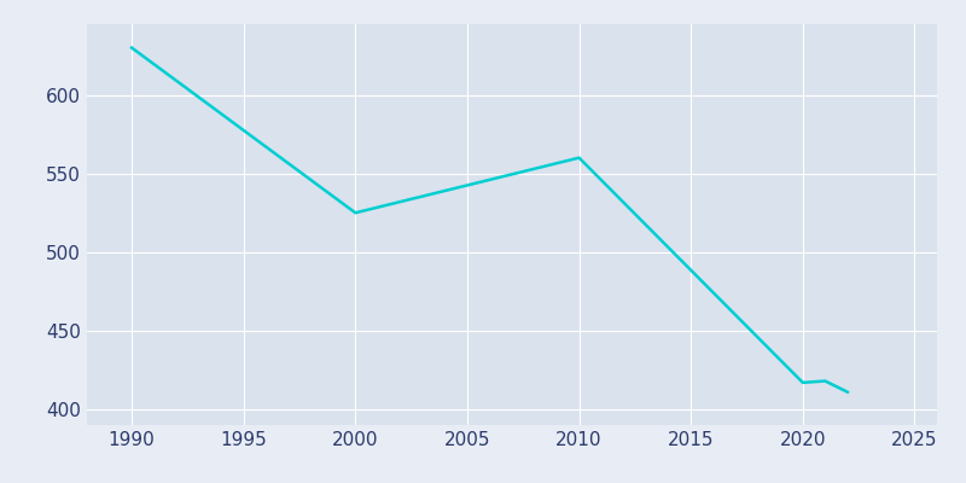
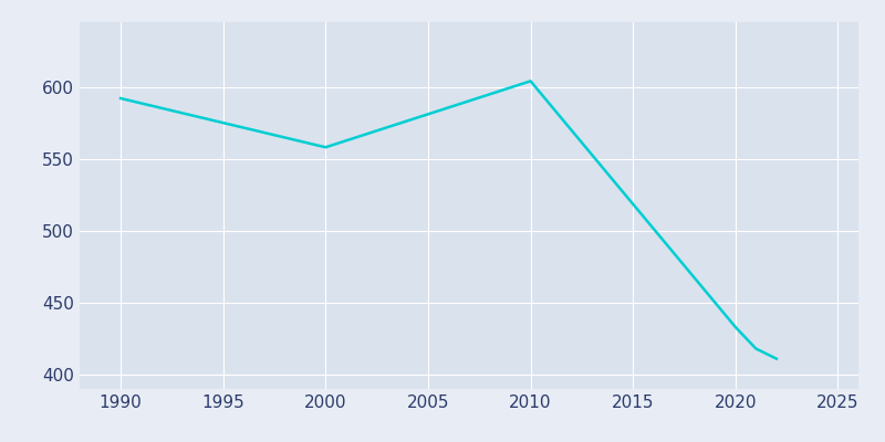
1990: 630 -> 592
2000: 525 -> 558
2010: 560 -> 604
2020: 417 -> 433
